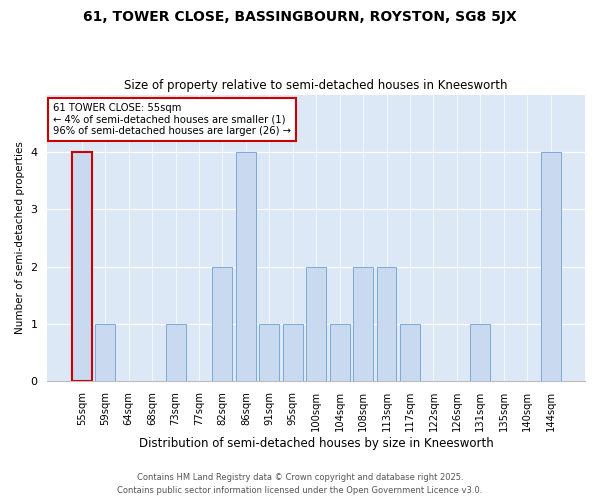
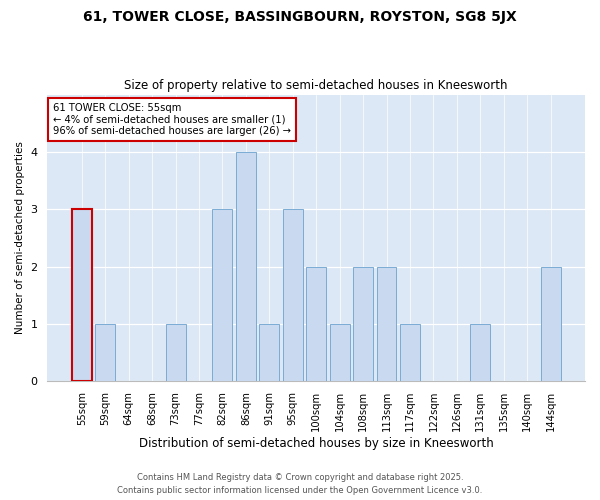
55sqm: 4 -> 3
82sqm: 2 -> 3
95sqm: 1 -> 3
144sqm: 4 -> 2
